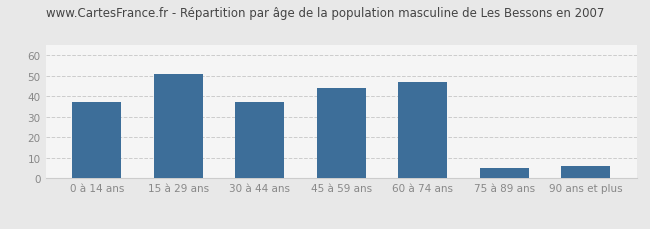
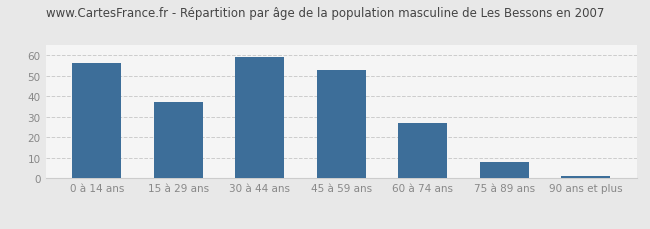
0 à 14 ans: 37 -> 56
15 à 29 ans: 51 -> 37
30 à 44 ans: 37 -> 59
45 à 59 ans: 44 -> 53
60 à 74 ans: 47 -> 27
75 à 89 ans: 5 -> 8
90 ans et plus: 6 -> 1
